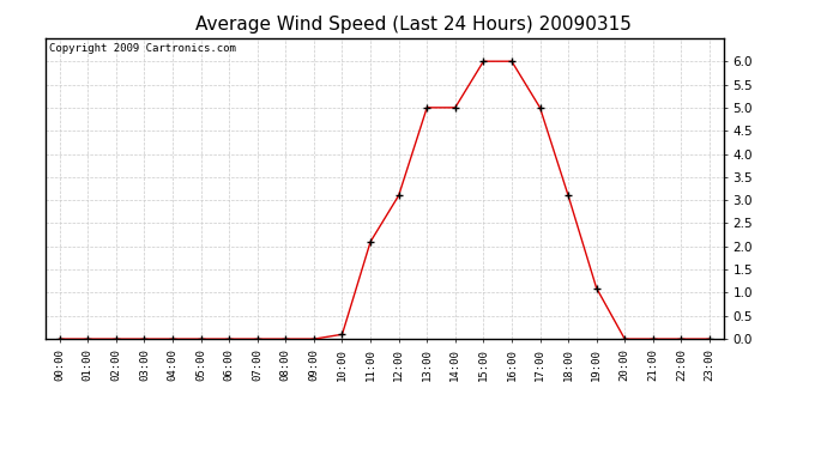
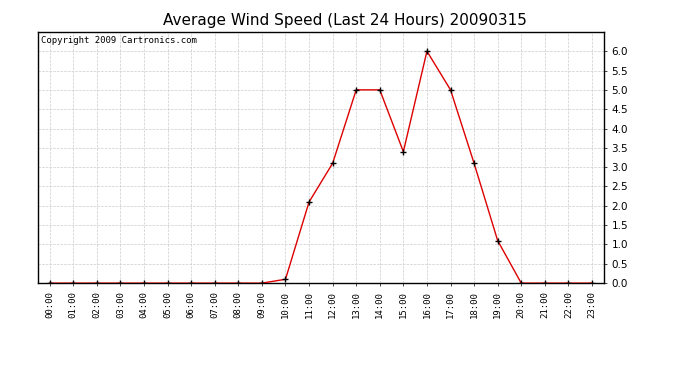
15:00: 6.0 -> 3.4
